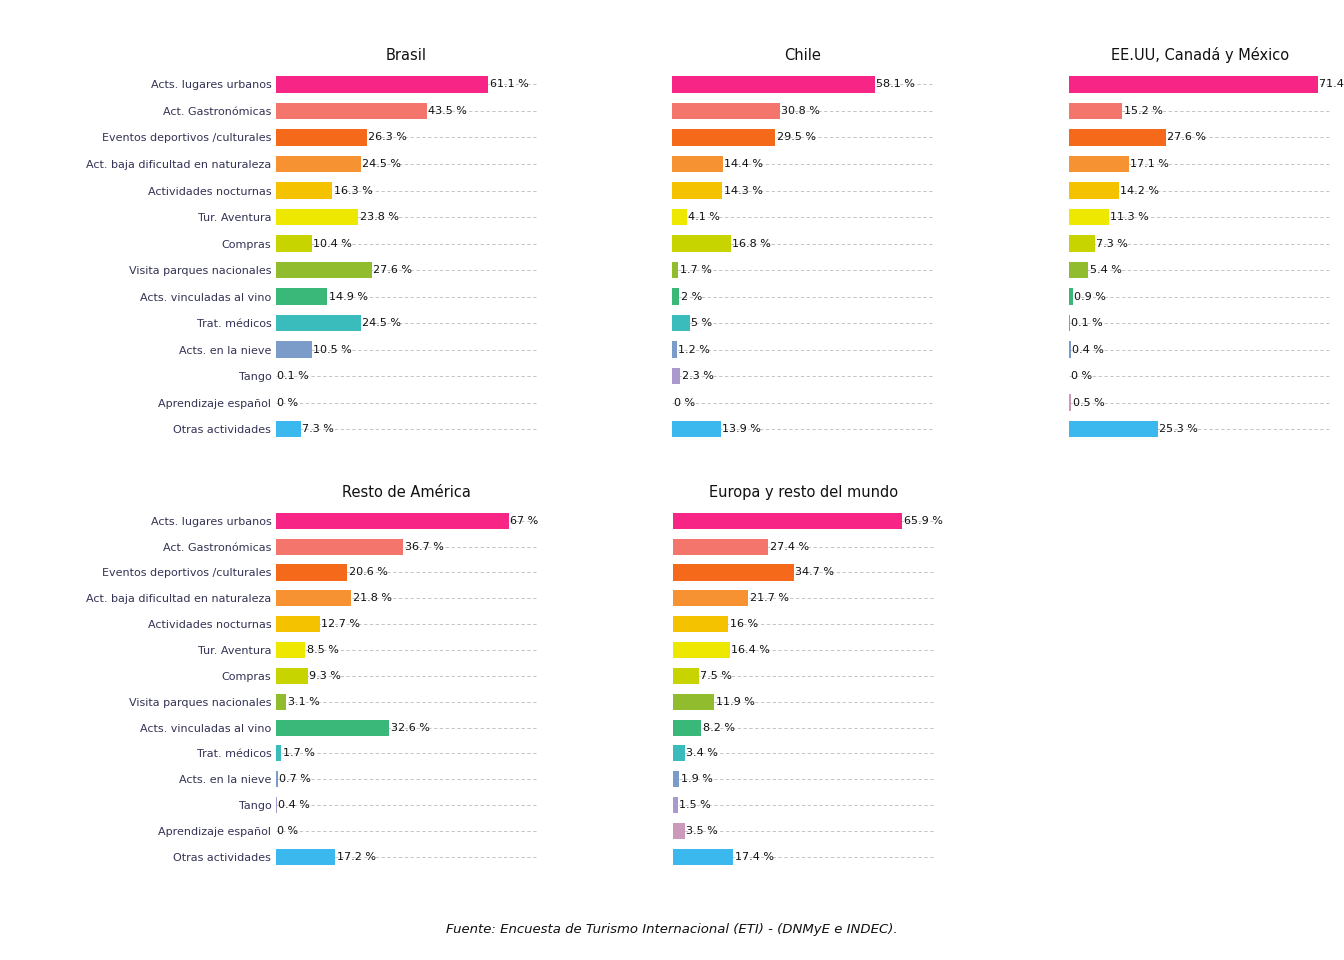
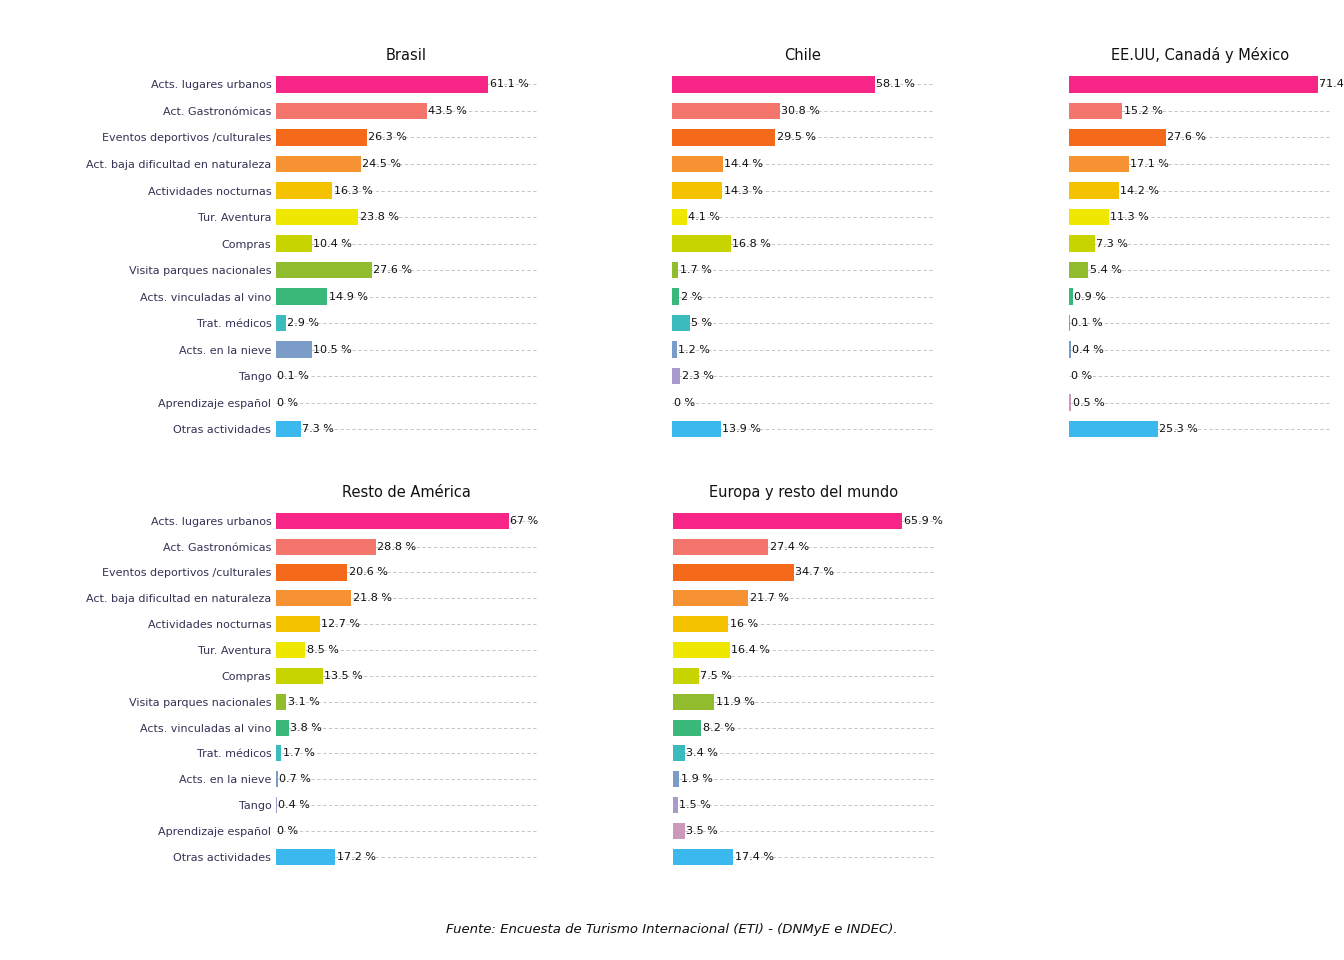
Brasil/Trat. médicos: 24.5 -> 2.9
Resto de América/Act. Gastronómicas: 36.7 -> 28.8
Resto de América/Compras: 9.3 -> 13.5
Resto de América/Acts. vinculadas al vino: 32.6 -> 3.8
